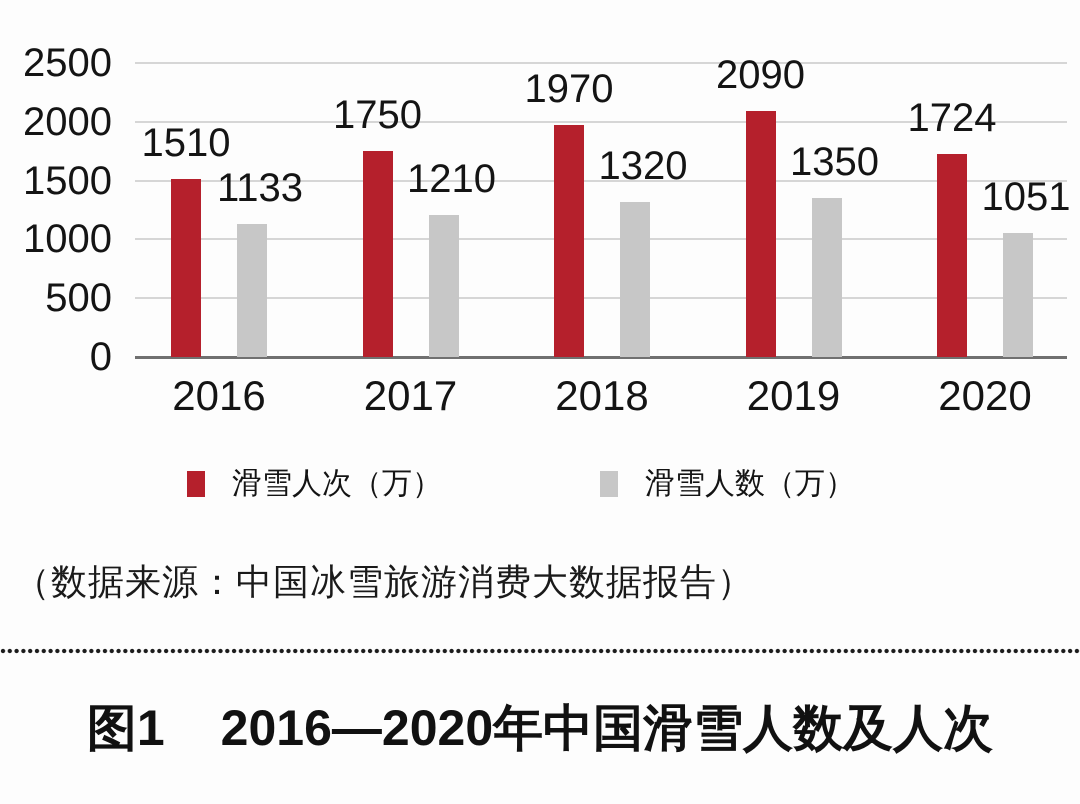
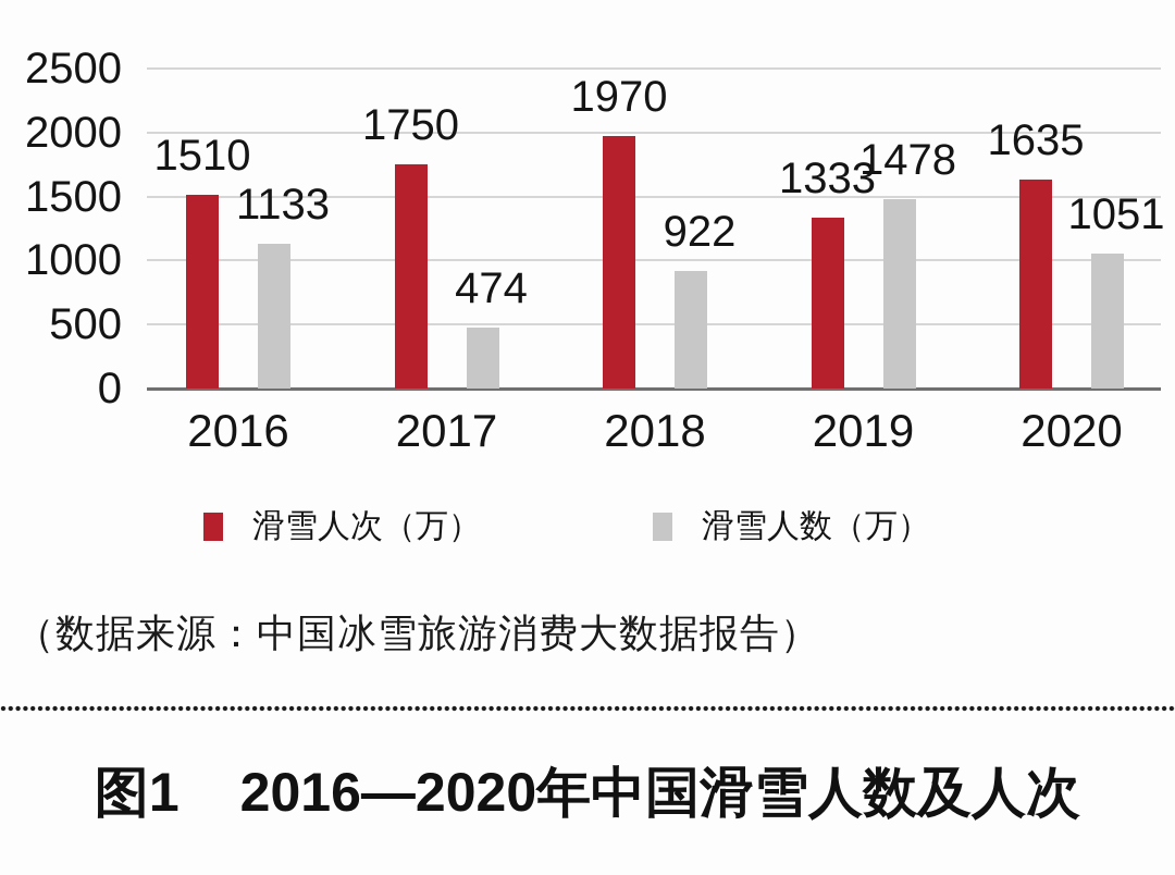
滑雪人数（万）/2017: 1210 -> 474
滑雪人数（万）/2018: 1320 -> 922
滑雪人次（万）/2019: 2090 -> 1333
滑雪人数（万）/2019: 1350 -> 1478
滑雪人次（万）/2020: 1724 -> 1635
